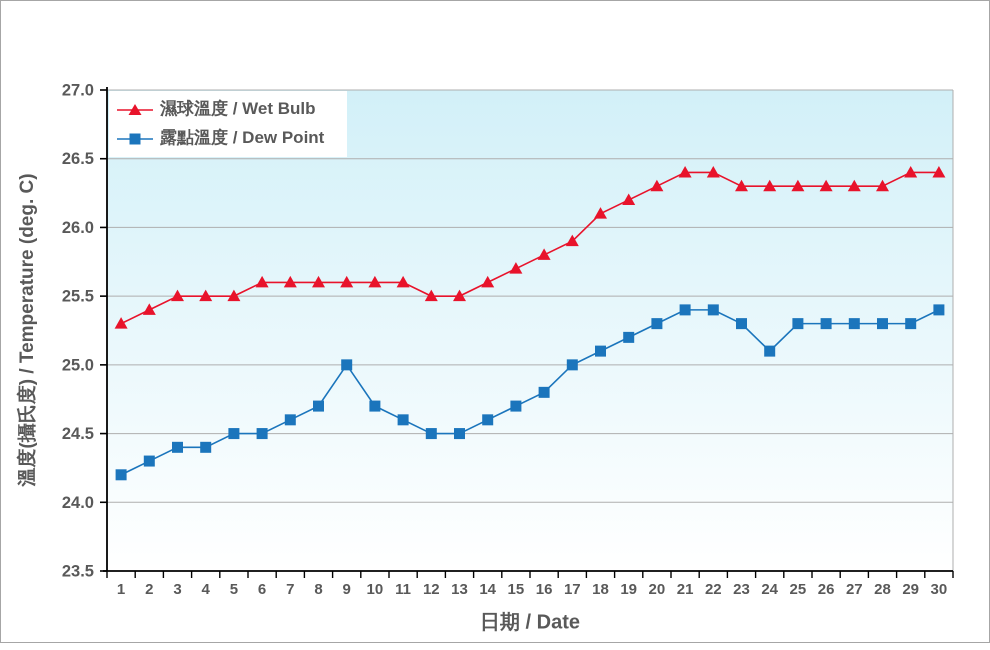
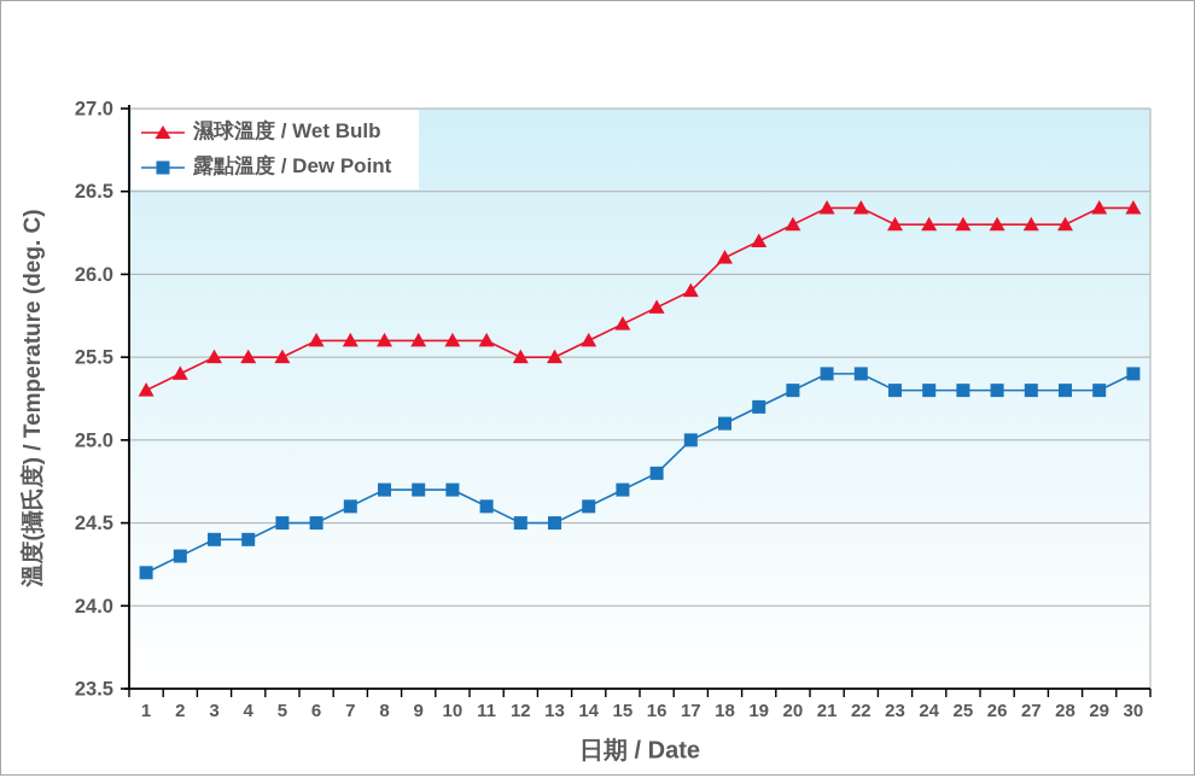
露點溫度 / Dew Point/9: 25.0 -> 24.7
露點溫度 / Dew Point/24: 25.1 -> 25.3
